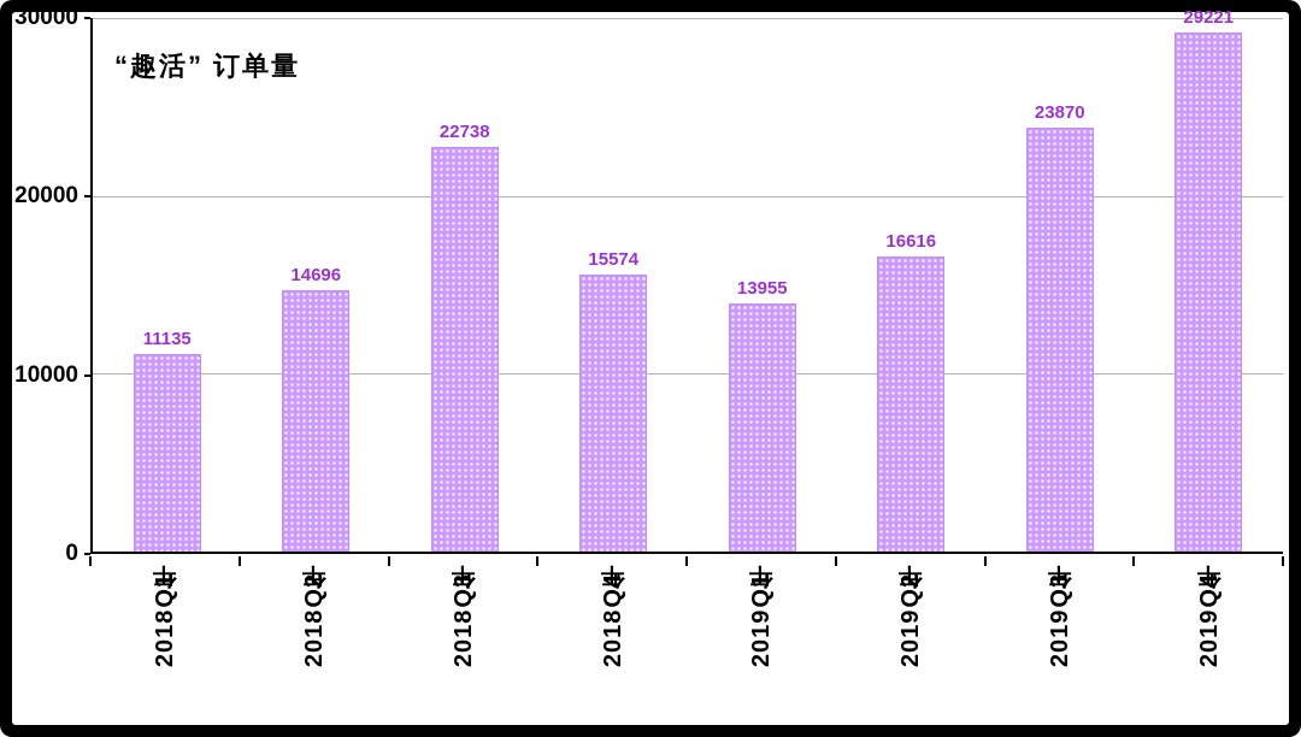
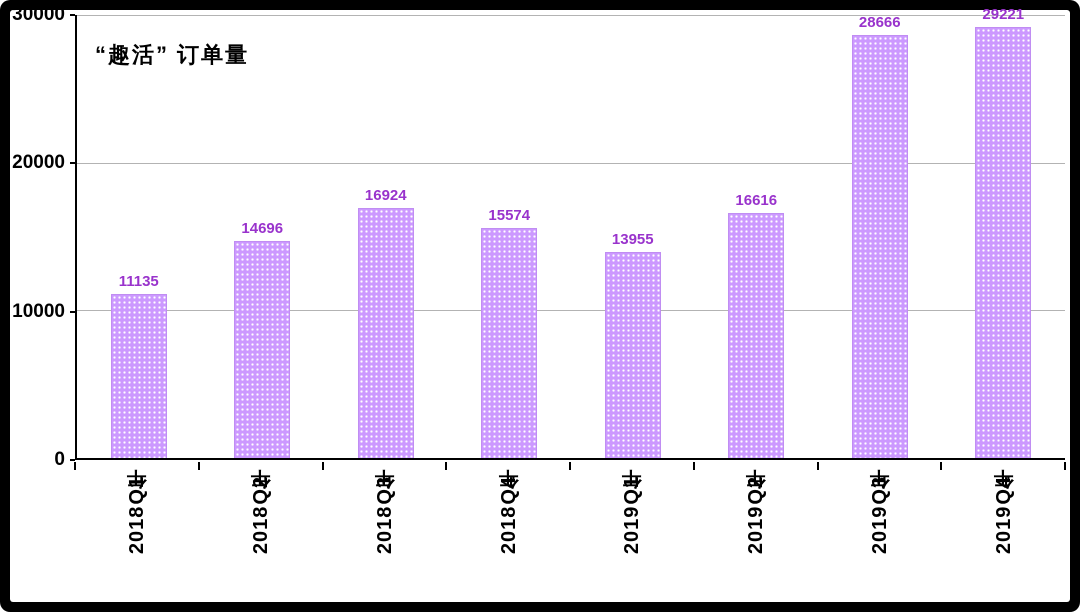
2018年Q3: 22738 -> 16924
2019年Q3: 23870 -> 28666
